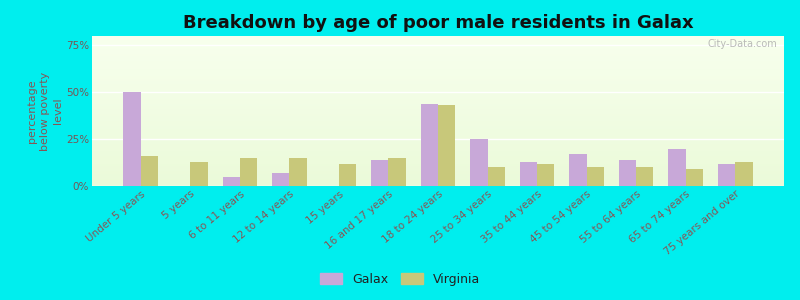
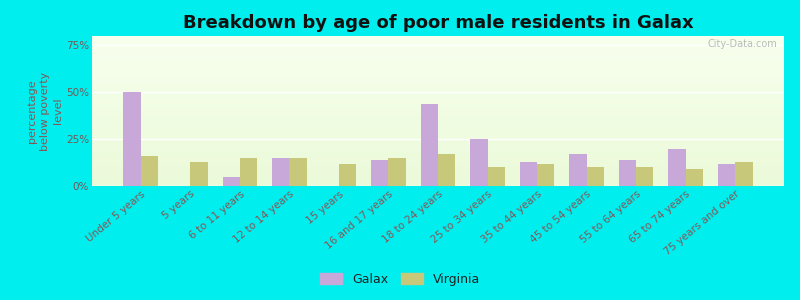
Galax/12 to 14 years: 7% -> 15%
Virginia/18 to 24 years: 43% -> 17%
